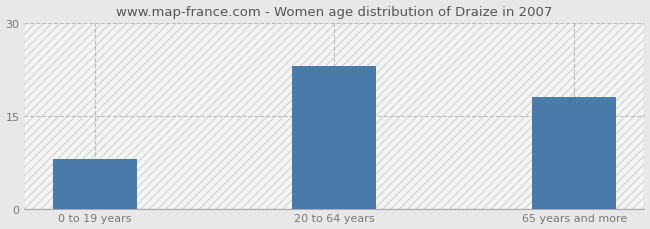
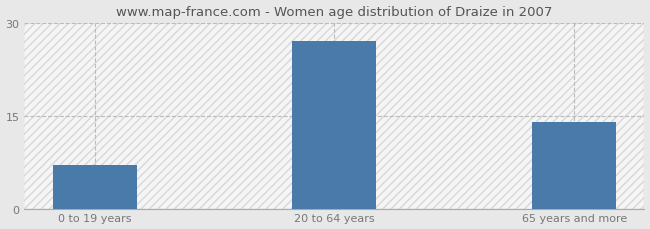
0 to 19 years: 8 -> 7
20 to 64 years: 23 -> 27
65 years and more: 18 -> 14
